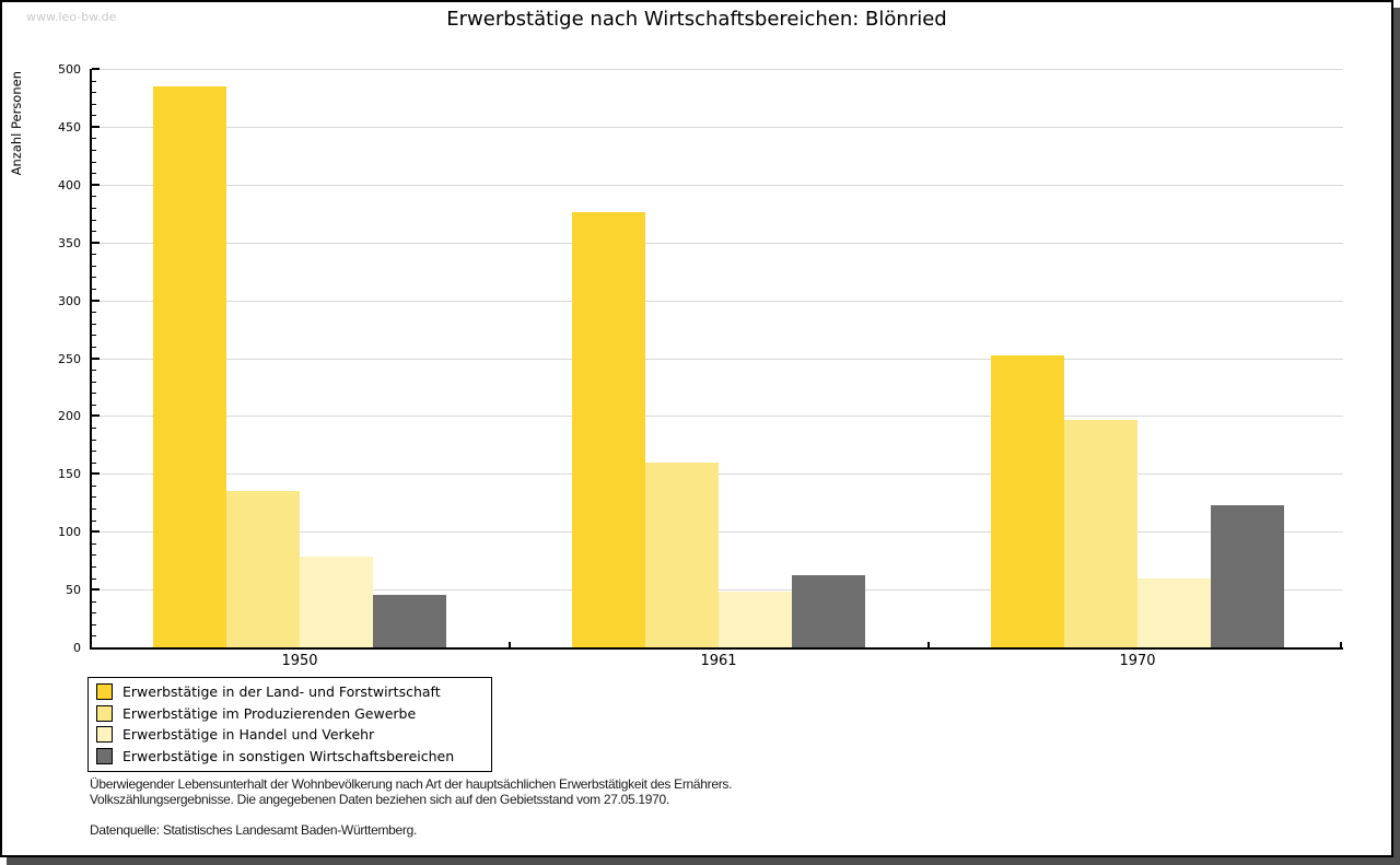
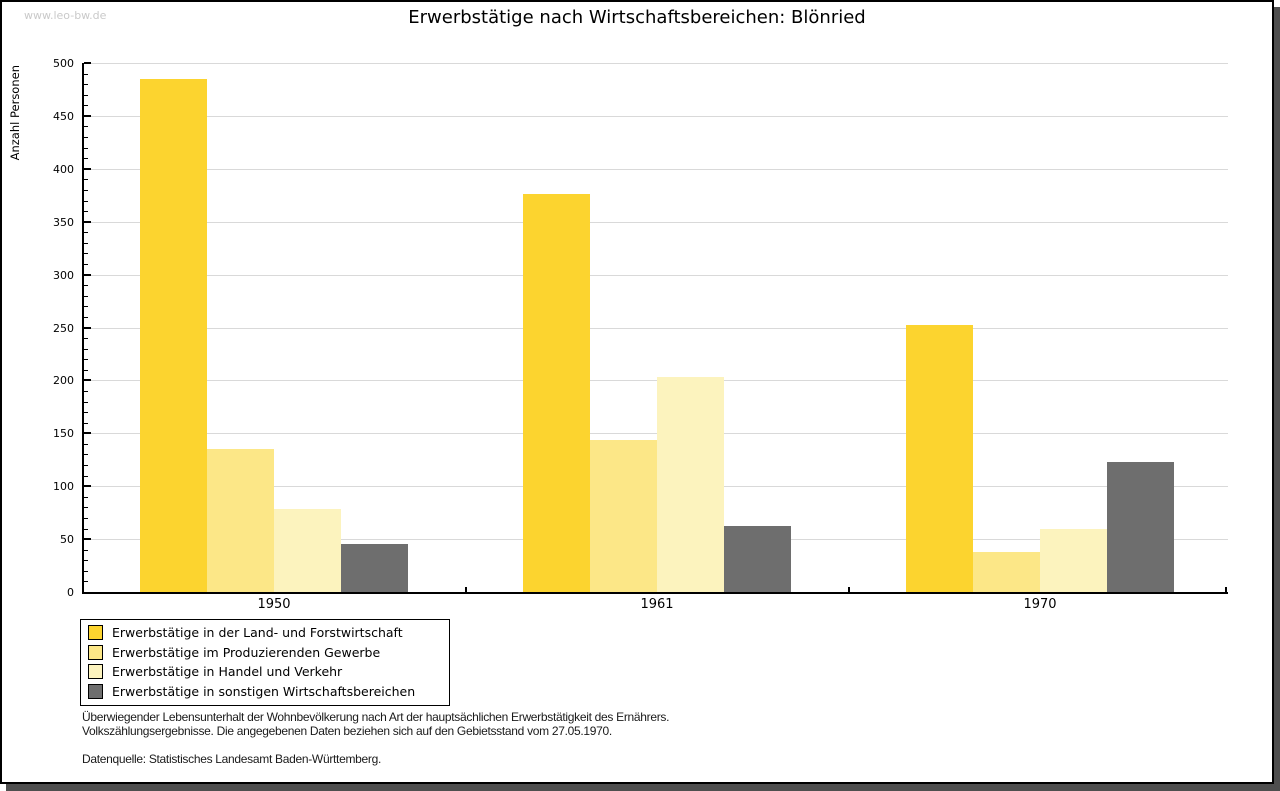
Erwerbstätige im Produzierenden Gewerbe/1961: 160 -> 144
Erwerbstätige in Handel und Verkehr/1961: 48 -> 203
Erwerbstätige im Produzierenden Gewerbe/1970: 197 -> 38
